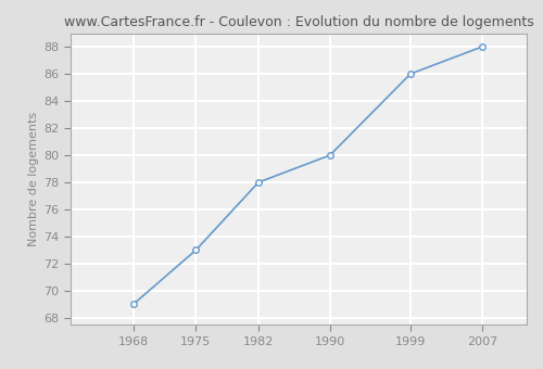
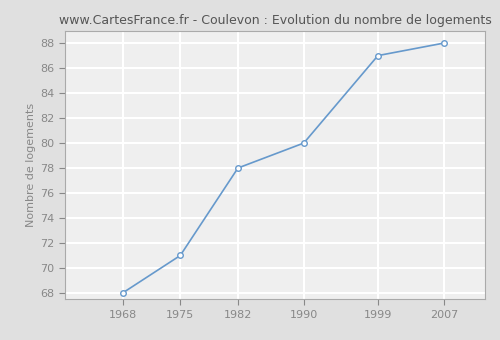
1968: 69 -> 68
1975: 73 -> 71
1999: 86 -> 87
